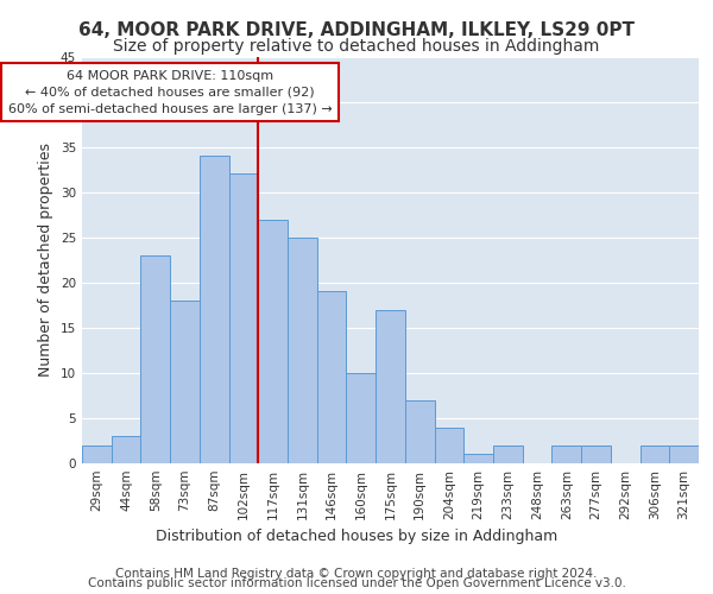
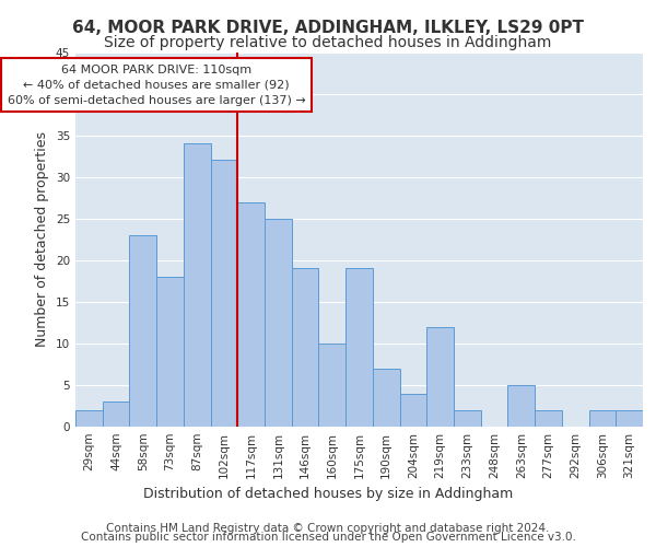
175sqm: 17 -> 19
219sqm: 1 -> 12
263sqm: 2 -> 5
